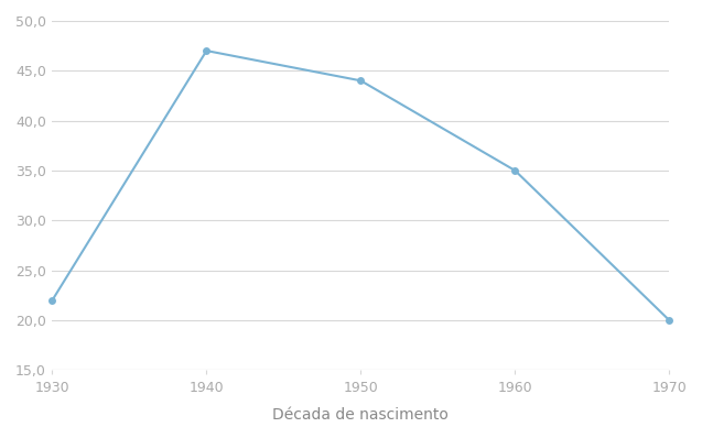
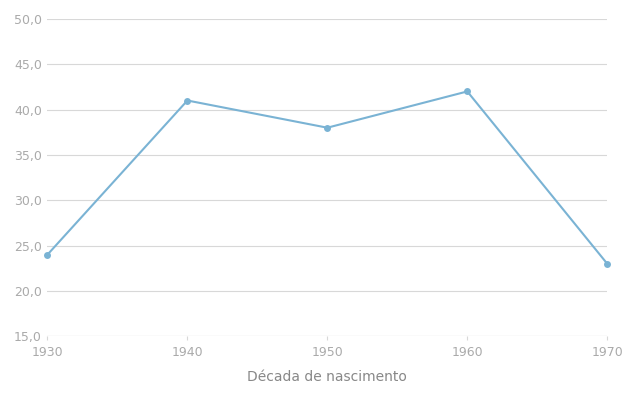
1930: 22 -> 24
1940: 47 -> 41
1950: 44 -> 38
1960: 35 -> 42
1970: 20 -> 23
